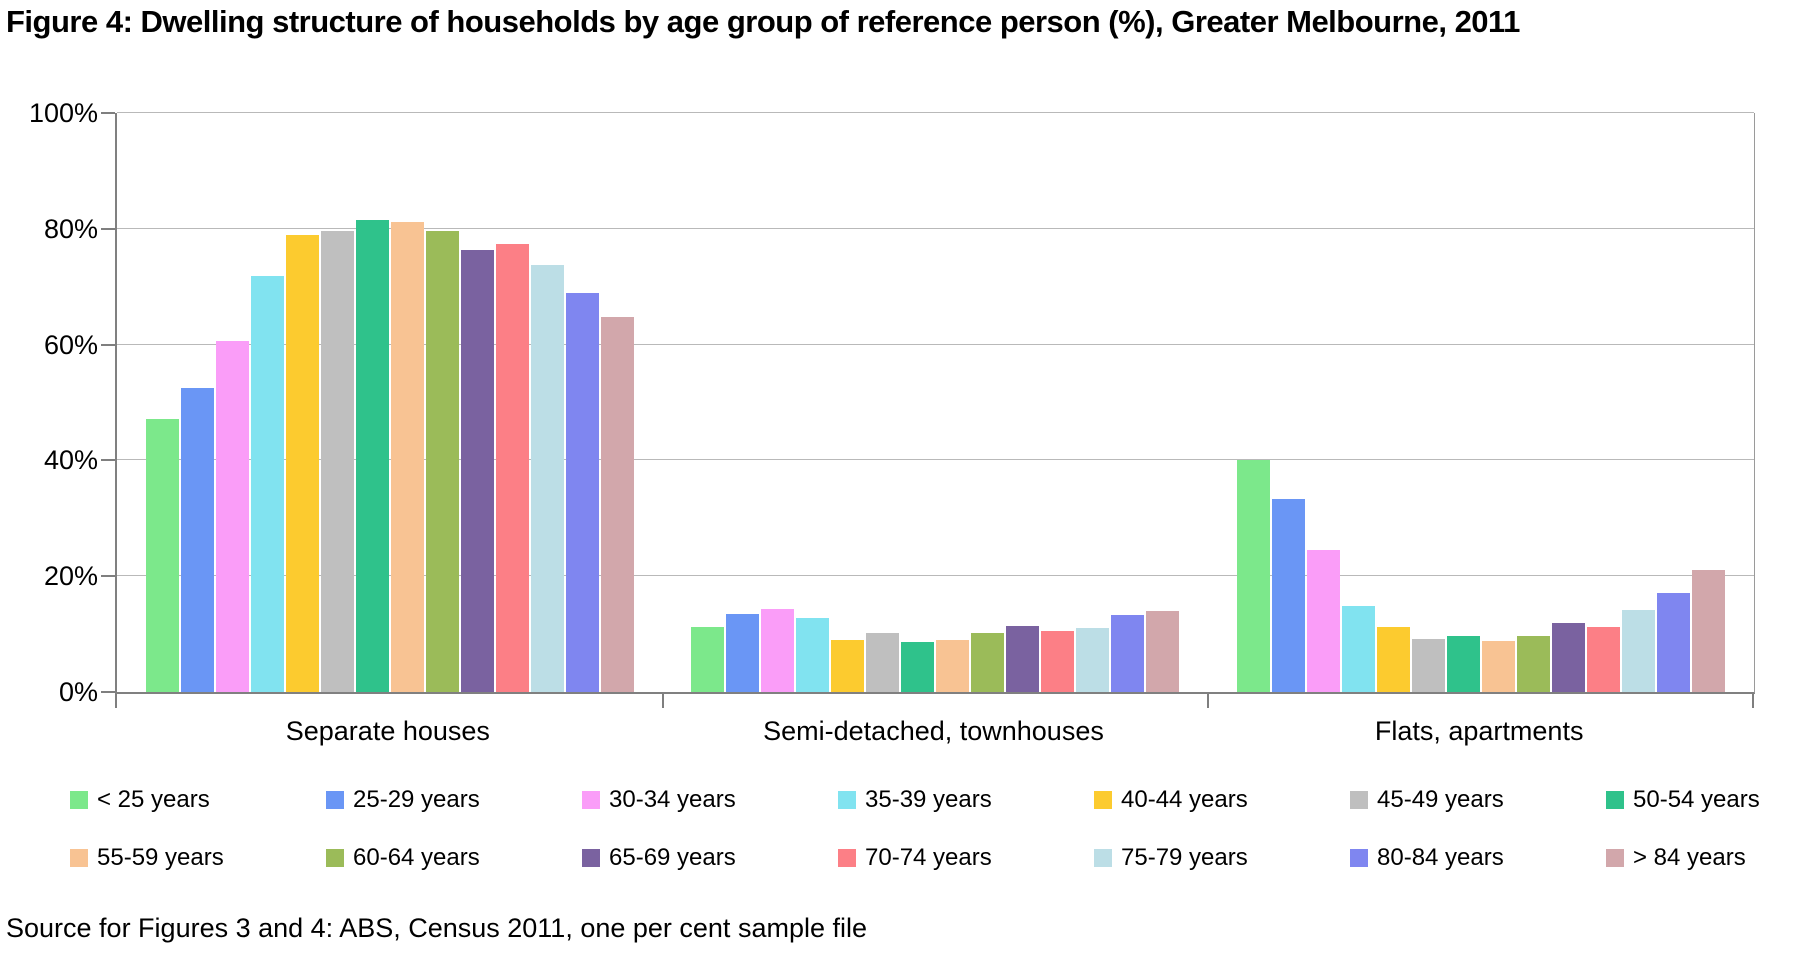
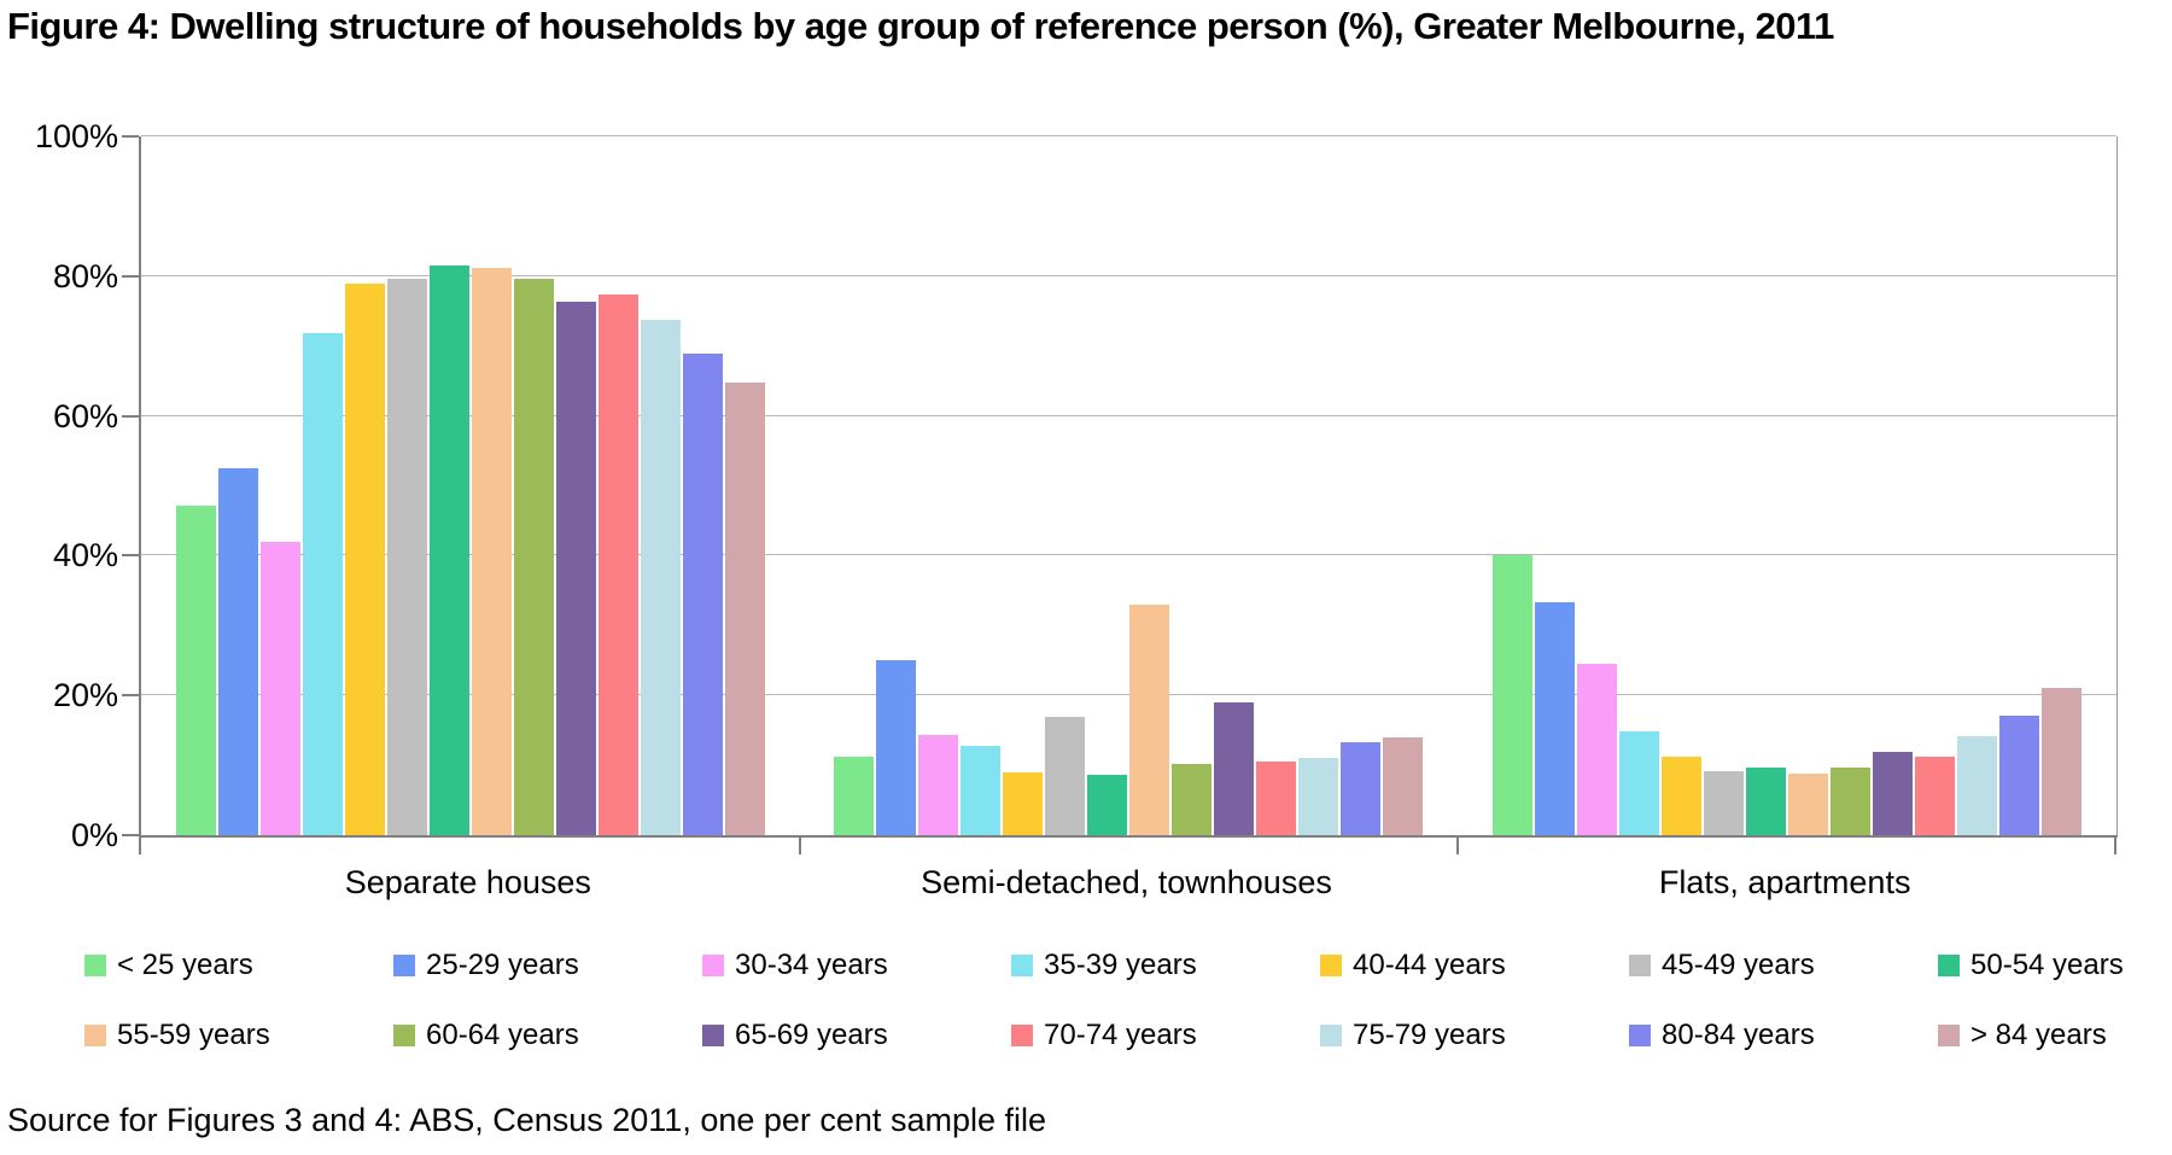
30-34 years/Separate houses: 61% -> 42%
25-29 years/Semi-detached, townhouses: 14% -> 25%
45-49 years/Semi-detached, townhouses: 10% -> 17%
55-59 years/Semi-detached, townhouses: 9% -> 33%
65-69 years/Semi-detached, townhouses: 11% -> 19%
